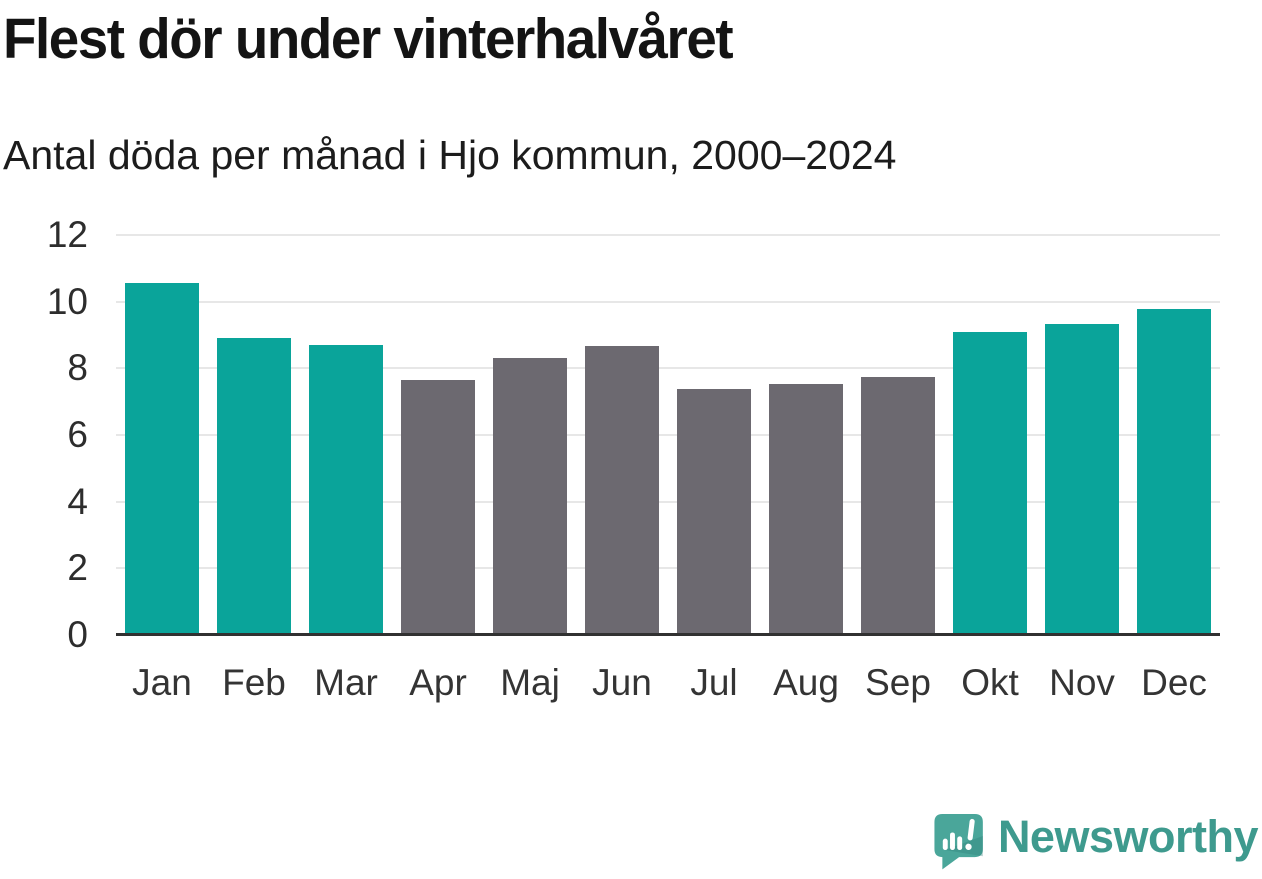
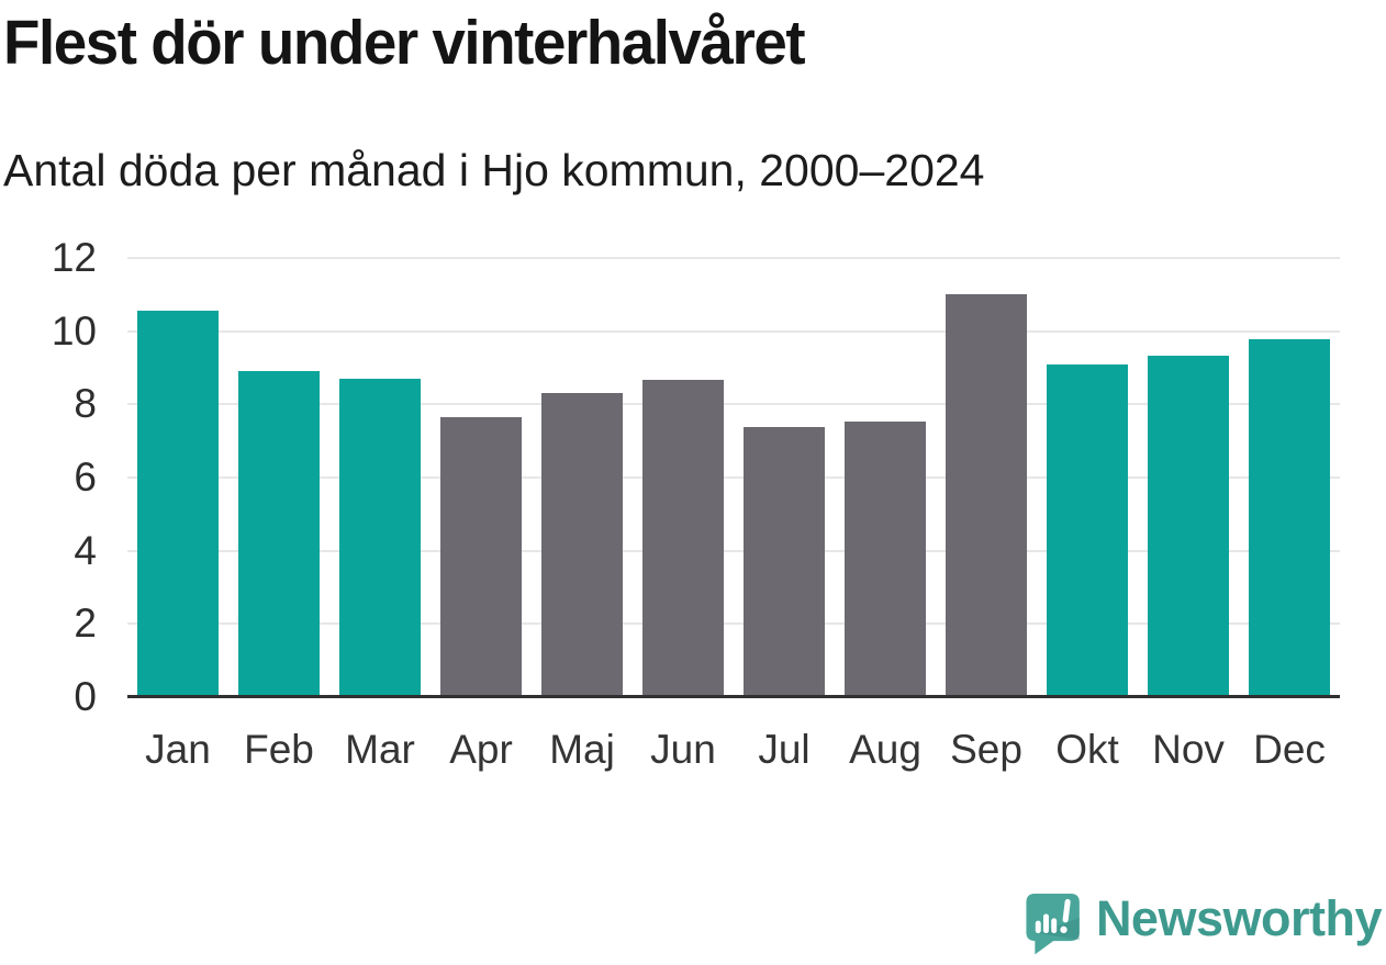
Sep: 7.7 -> 11.0
